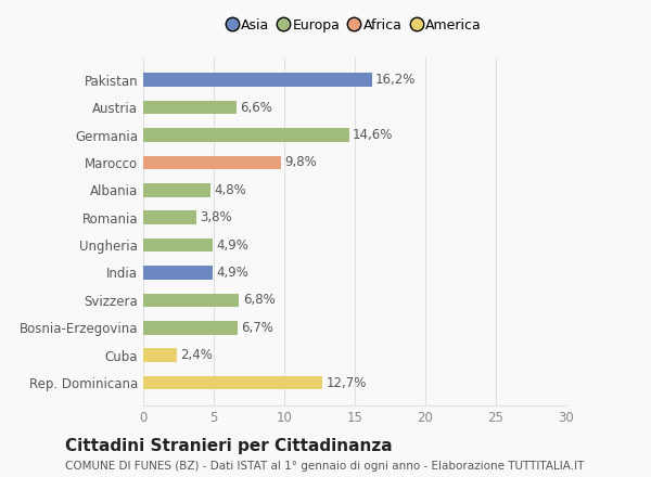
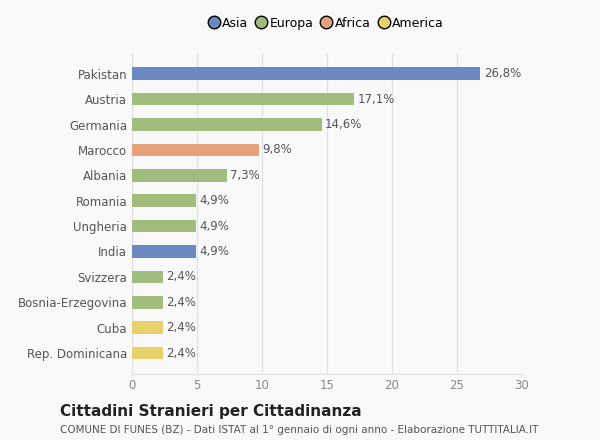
Pakistan: 16,2% -> 26,8%
Austria: 6,6% -> 17,1%
Albania: 4,8% -> 7,3%
Romania: 3,8% -> 4,9%
Svizzera: 6,8% -> 2,4%
Bosnia-Erzegovina: 6,7% -> 2,4%
Rep. Dominicana: 12,7% -> 2,4%
